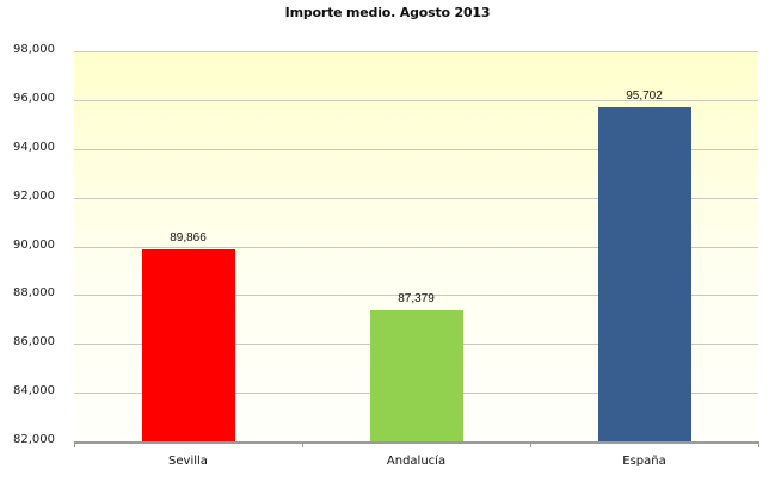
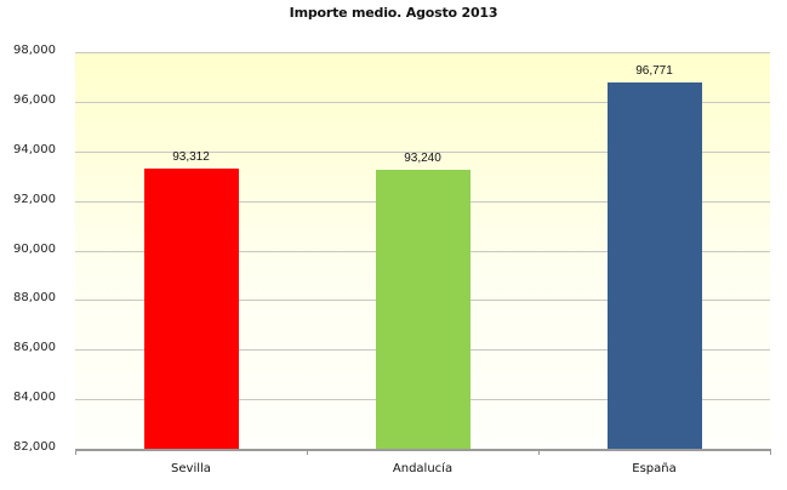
Sevilla: 89,866 -> 93,312
Andalucía: 87,379 -> 93,240
España: 95,702 -> 96,771
